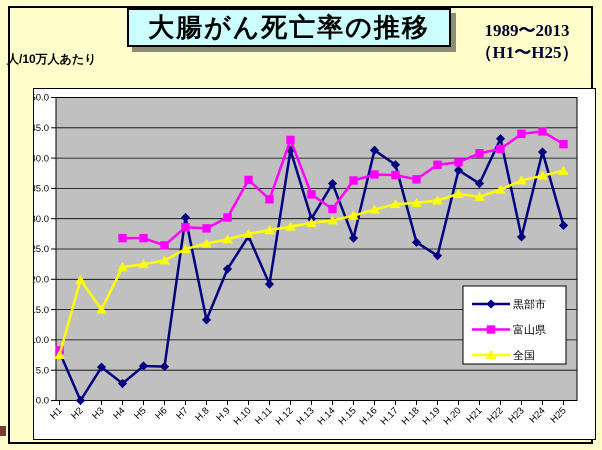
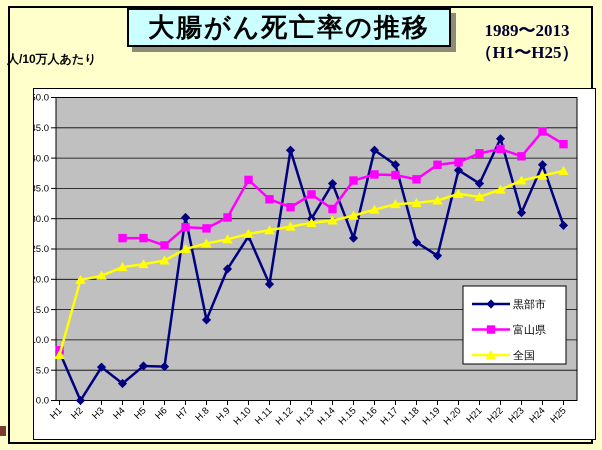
全国/H3: 15 -> 21
富山県/H.12: 43 -> 32
黒部市/H23: 27 -> 31
富山県/H23: 44 -> 40
黒部市/H24: 41 -> 39
